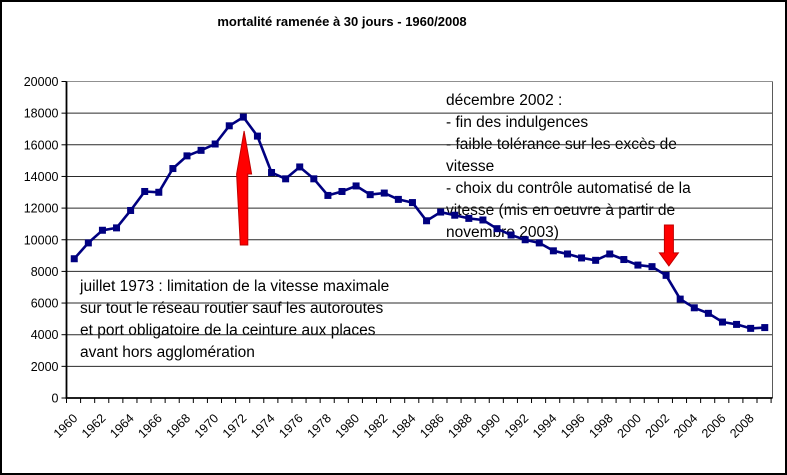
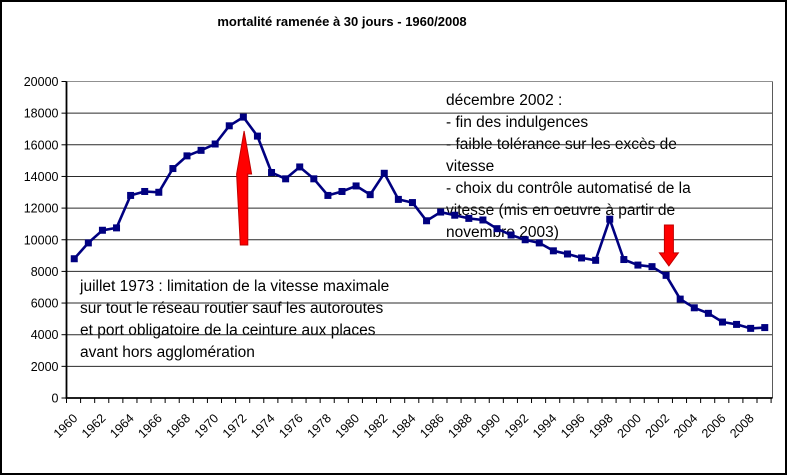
1964: 11800 -> 12800
1982: 13000 -> 14200
1998: 9100 -> 11300
